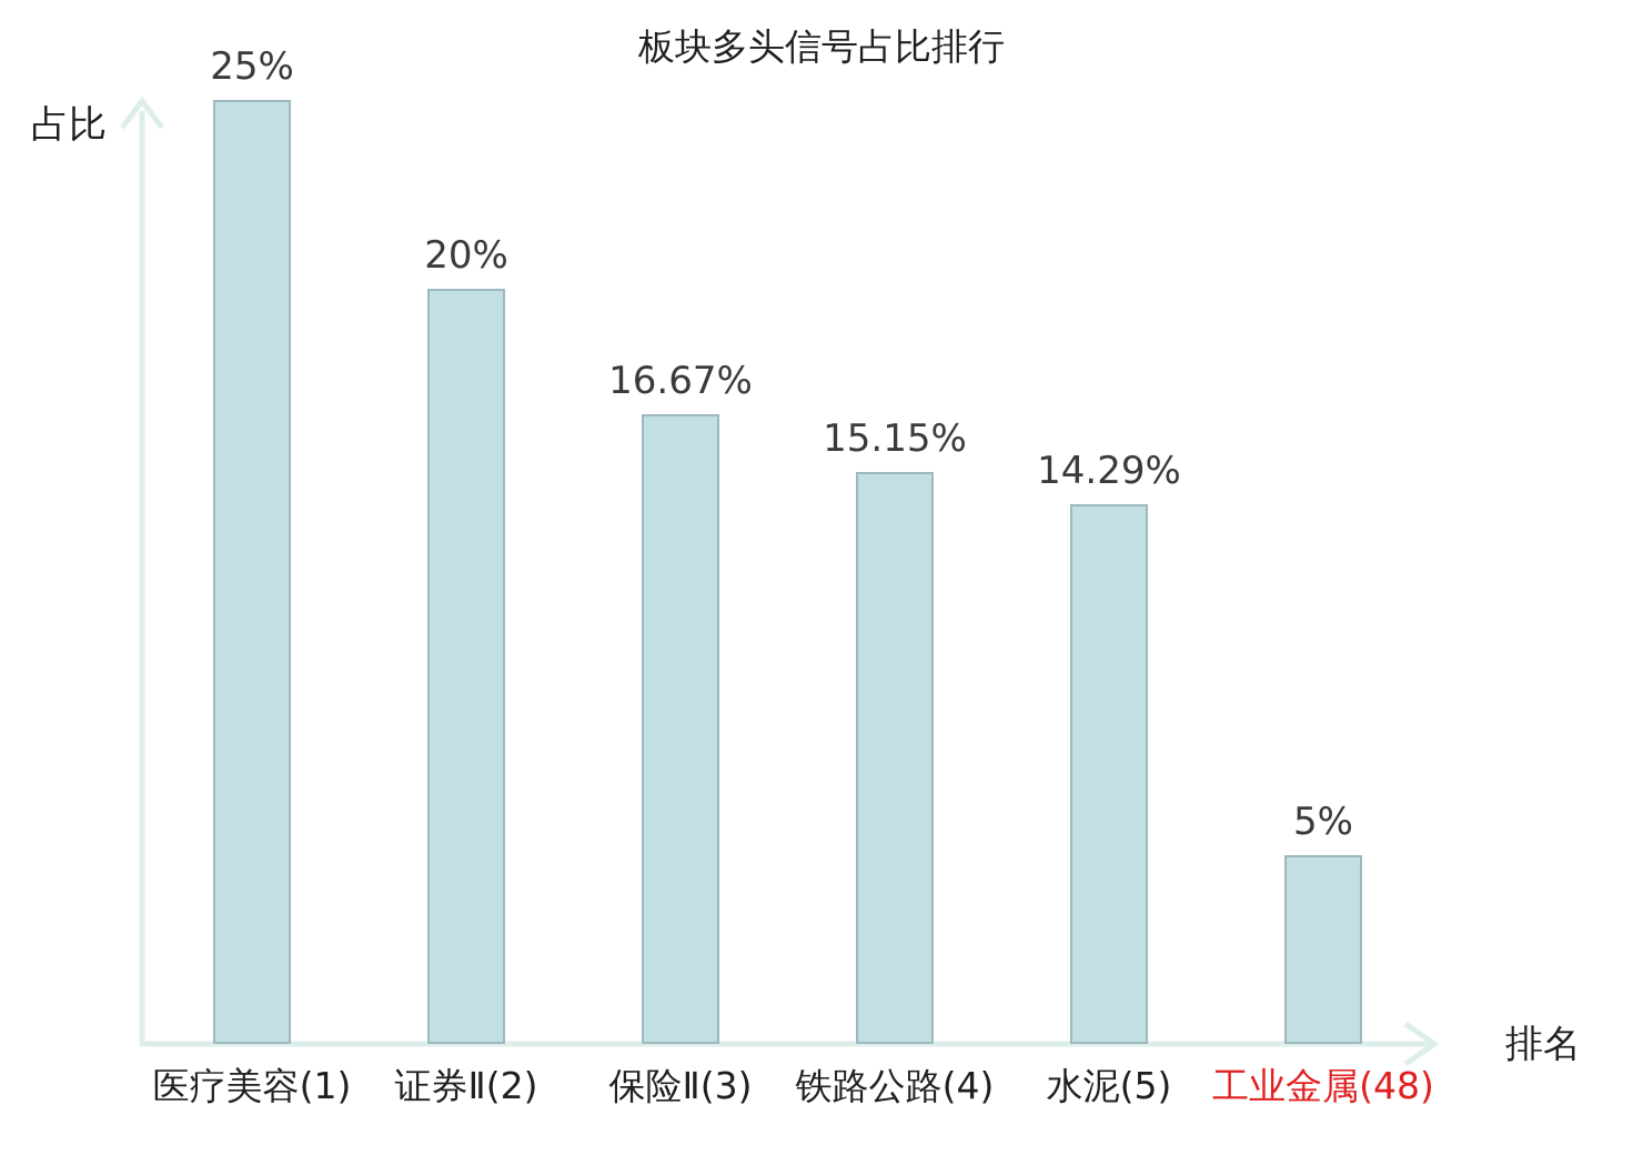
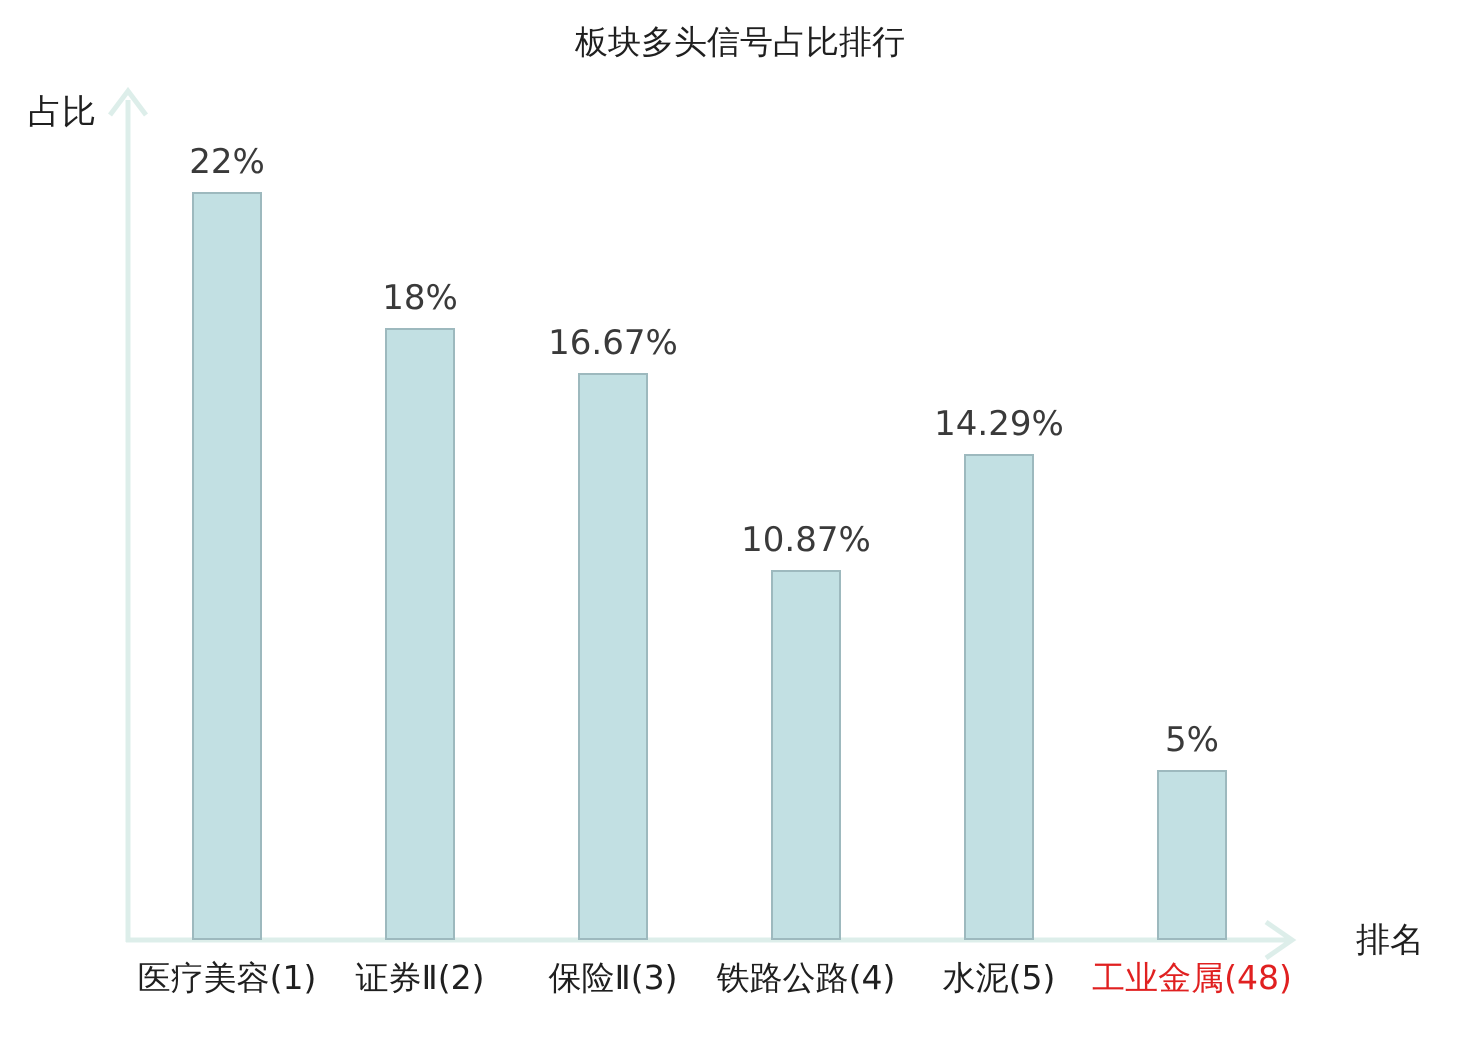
医疗美容(1): 25% -> 22%
证券Ⅱ(2): 20% -> 18%
铁路公路(4): 15.15% -> 10.87%
